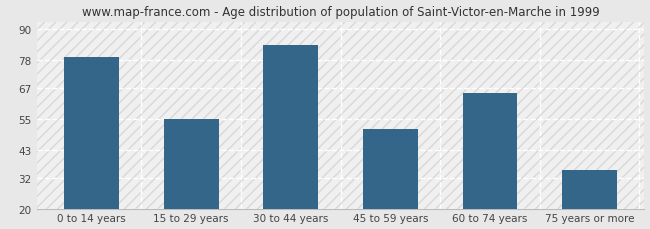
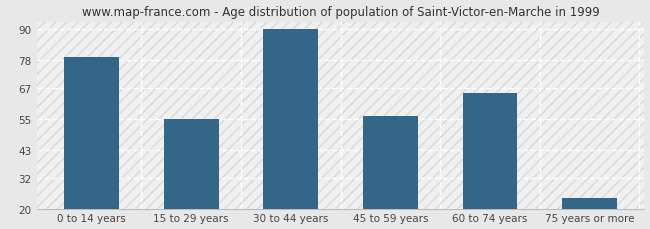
30 to 44 years: 84 -> 90
45 to 59 years: 51 -> 56
75 years or more: 35 -> 24
